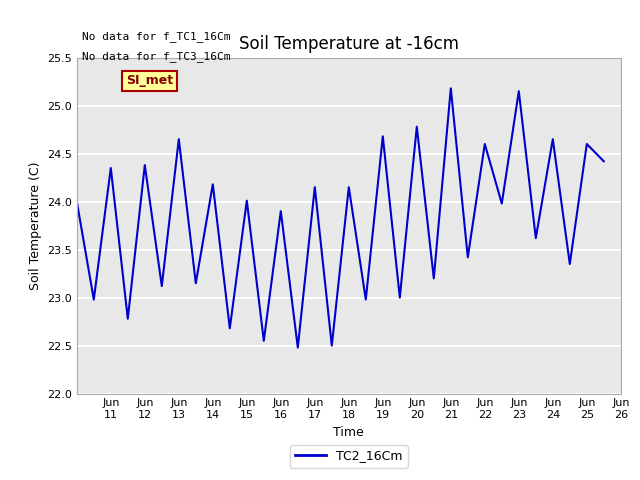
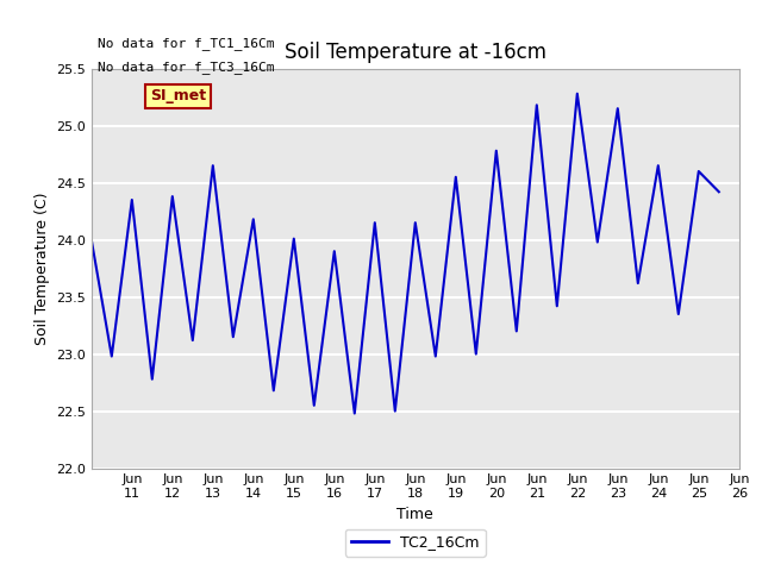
Jun 19: 24.68 -> 24.55
Jun 22: 24.60 -> 25.28
